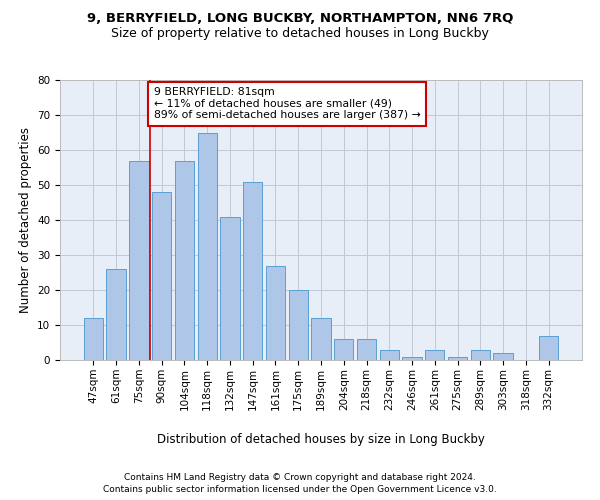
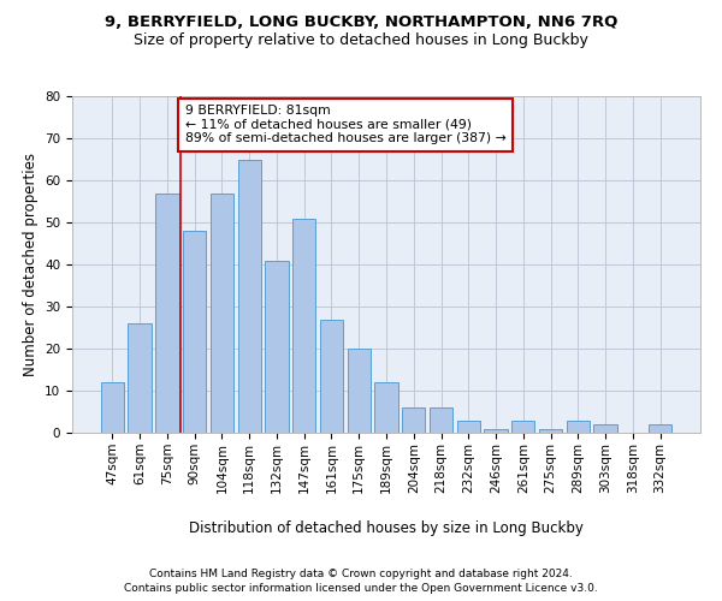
332sqm: 7 -> 2
